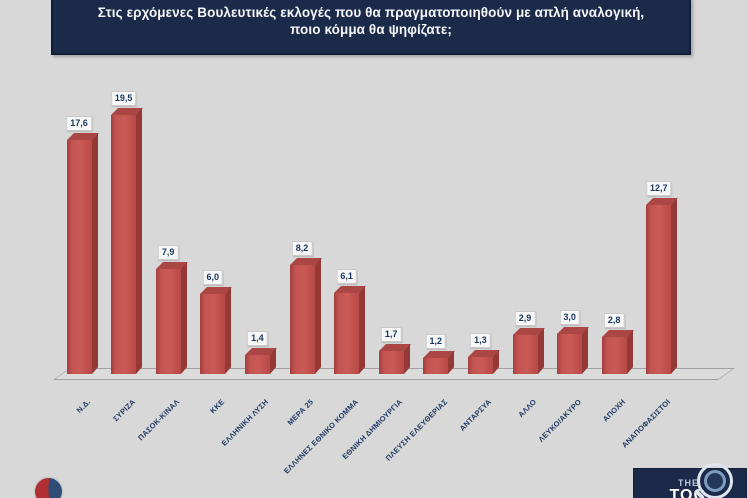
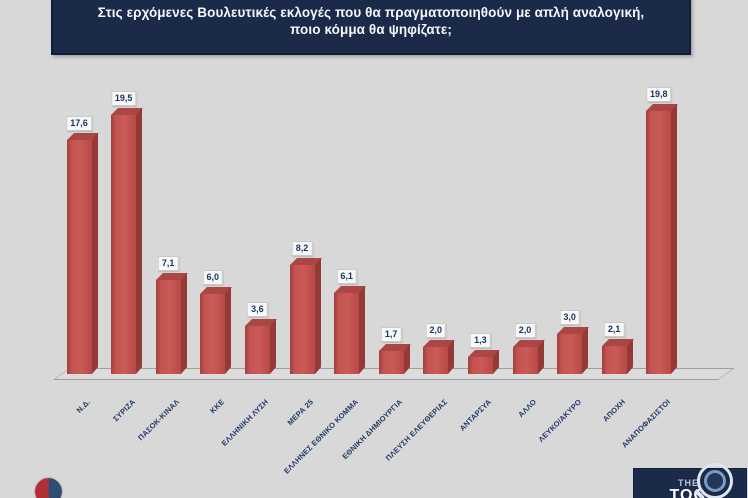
ΠΑΣΟΚ-ΚΙΝΑΛ: 7,9 -> 7,1
ΕΛΛΗΝΙΚΗ ΛΥΣΗ: 1,4 -> 3,6
ΠΛΕΥΣΗ ΕΛΕΥΘΕΡΙΑΣ: 1,2 -> 2,0
ΑΛΛΟ: 2,9 -> 2,0
ΑΠΟΧΗ: 2,8 -> 2,1
ΑΝΑΠΟΦΑΣΙΣΤΟΙ: 12,7 -> 19,8
